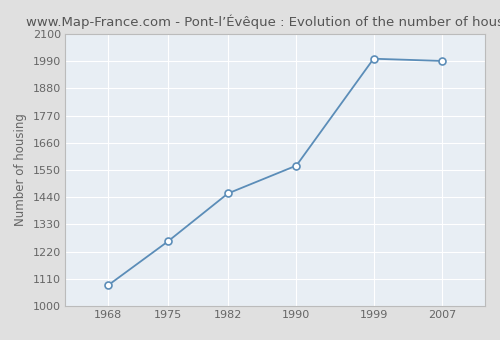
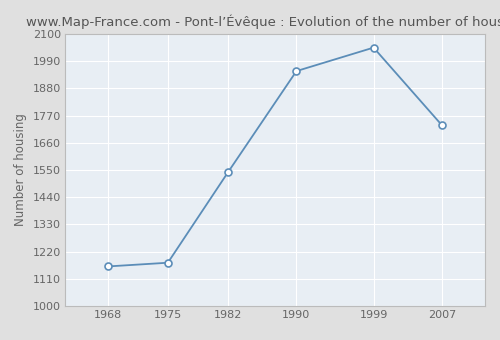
1968: 1083 -> 1160
1975: 1261 -> 1175
1982: 1455 -> 1540
1990: 1568 -> 1950
1999: 2000 -> 2045
2007: 1991 -> 1730
